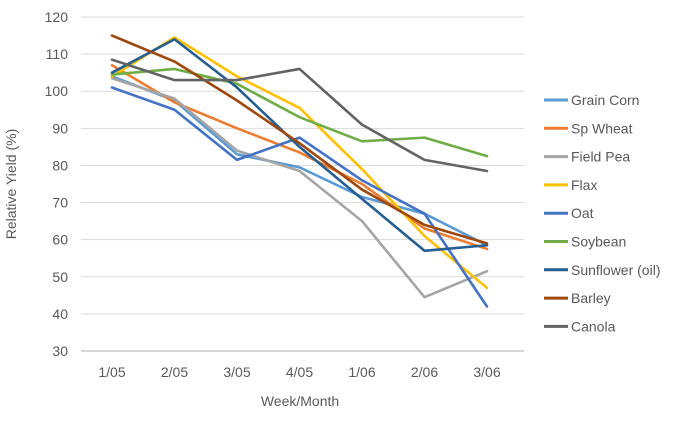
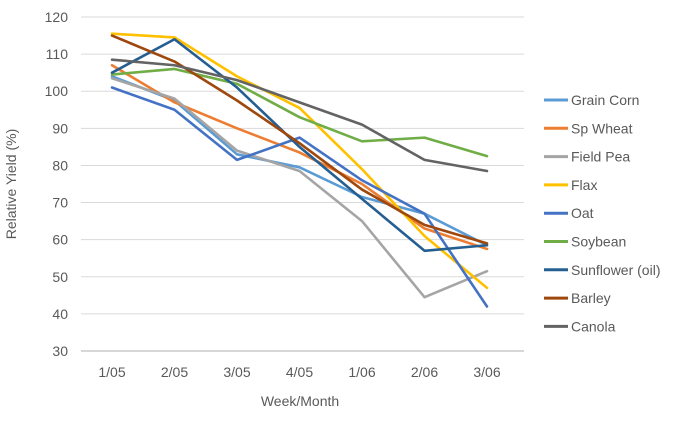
Flax/1/05: 104 -> 116
Canola/2/05: 103 -> 107
Canola/4/05: 106 -> 97
